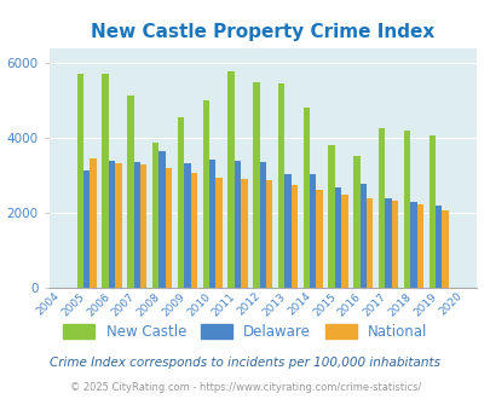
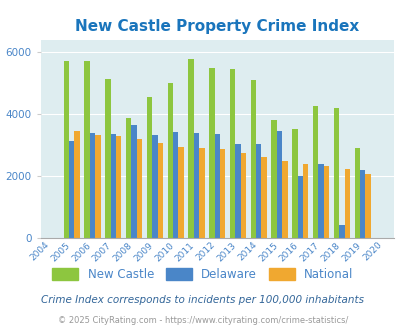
New Castle/2014: 4790 -> 5100
Delaware/2015: 2660 -> 3450
Delaware/2016: 2760 -> 2000
Delaware/2018: 2280 -> 400
New Castle/2019: 4060 -> 2900
